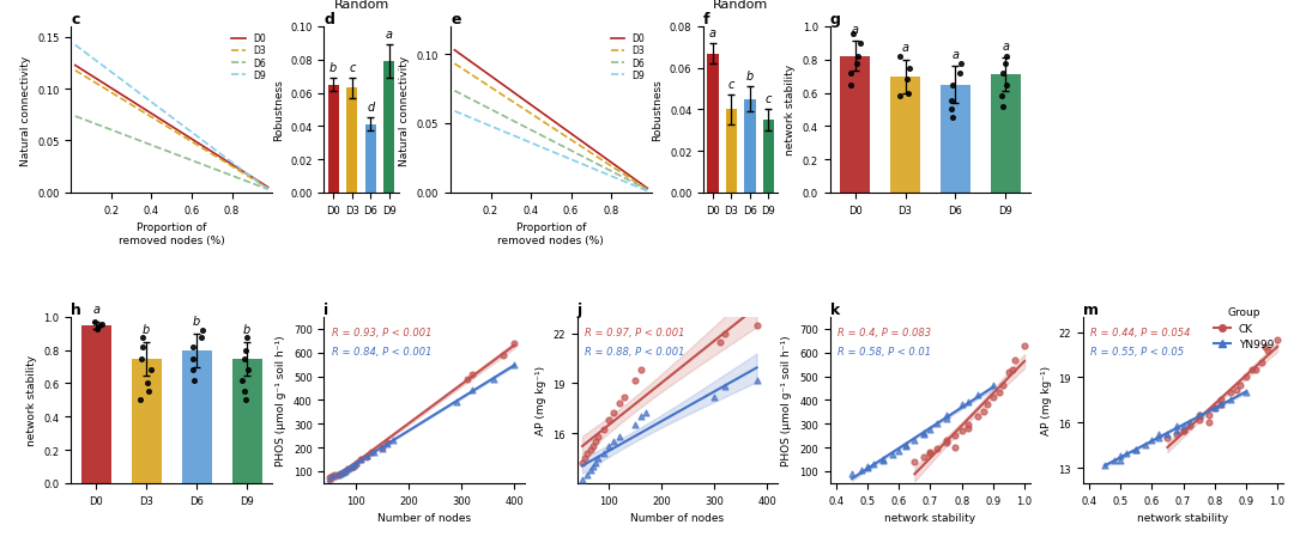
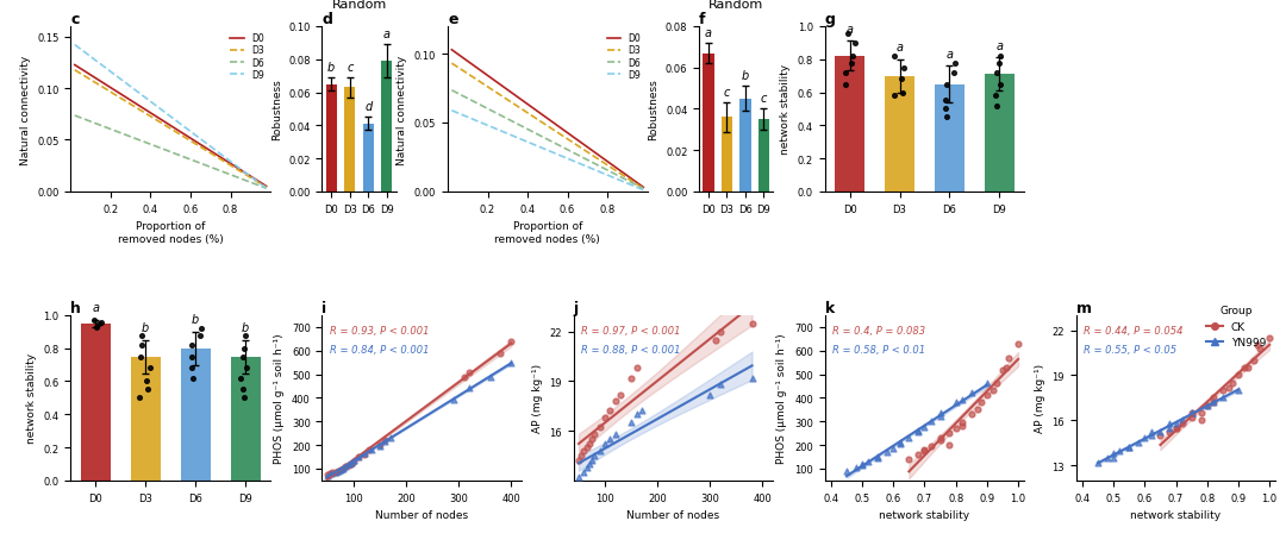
f/D3: 0.040 -> 0.036
